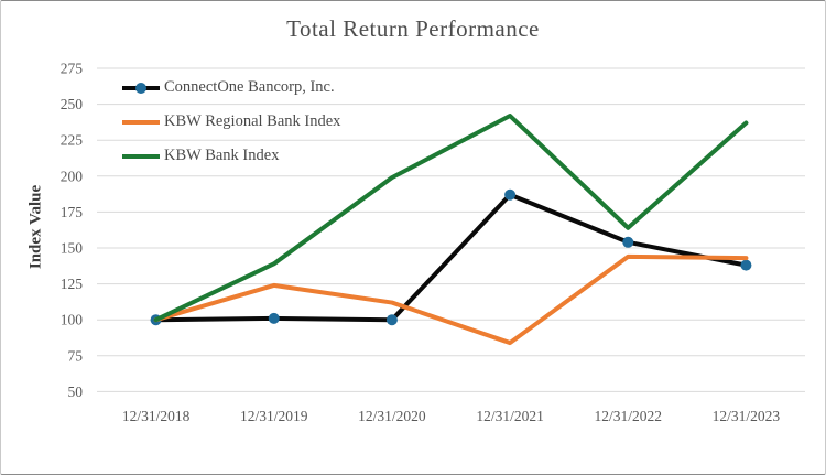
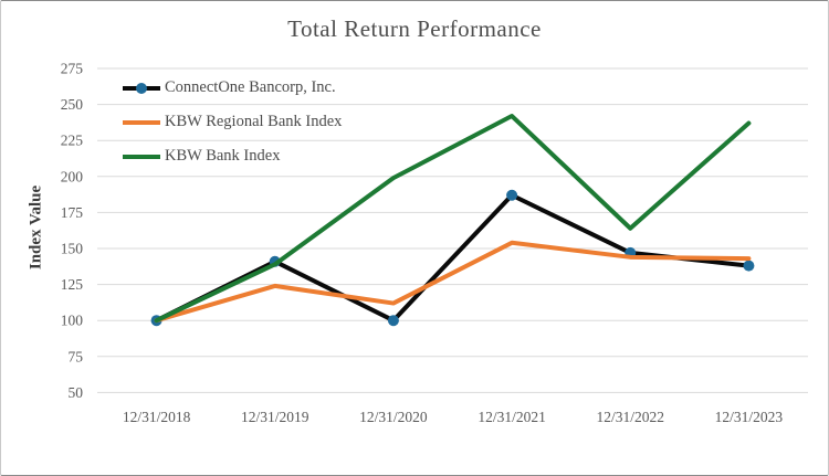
ConnectOne Bancorp, Inc./12/31/2019: 101 -> 141
KBW Regional Bank Index/12/31/2021: 84 -> 154
ConnectOne Bancorp, Inc./12/31/2022: 154 -> 147
